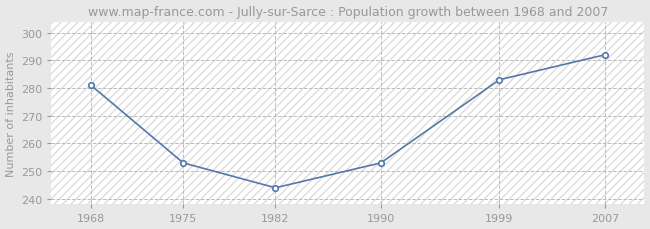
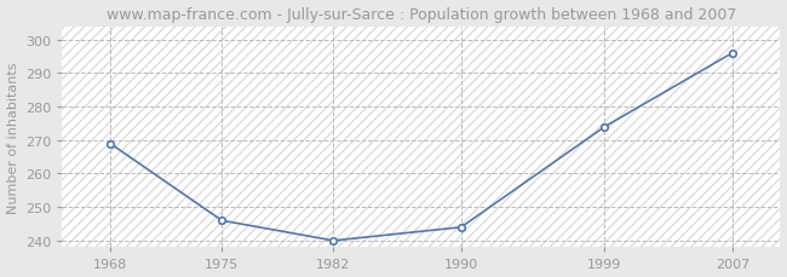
1968: 281 -> 269
1975: 253 -> 246
1982: 244 -> 240
1990: 253 -> 244
1999: 283 -> 274
2007: 292 -> 296
